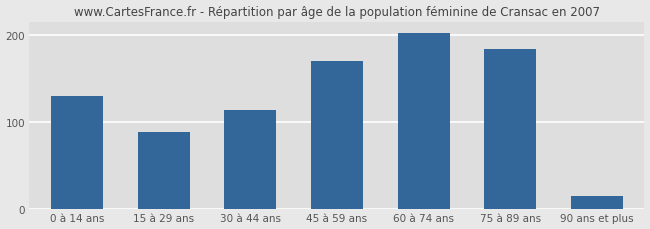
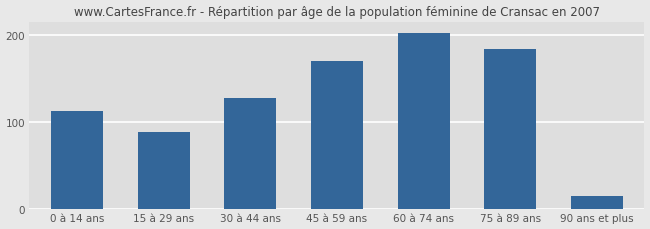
0 à 14 ans: 130 -> 113
30 à 44 ans: 114 -> 127
